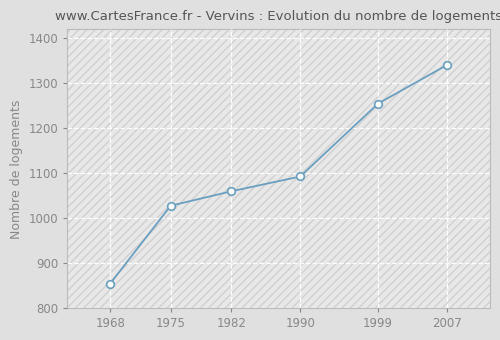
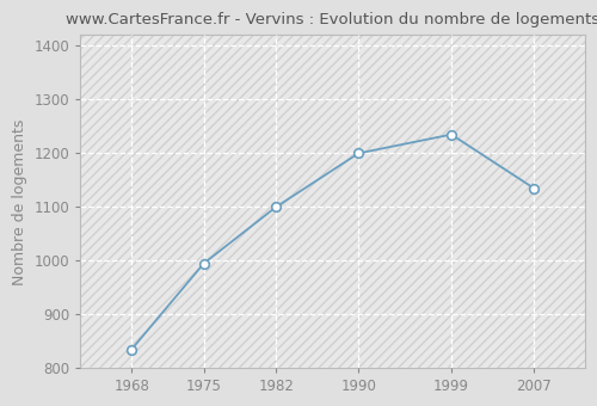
1968: 855 -> 835
1975: 1028 -> 995
1982: 1060 -> 1100
1990: 1093 -> 1200
1999: 1255 -> 1235
2007: 1341 -> 1135
